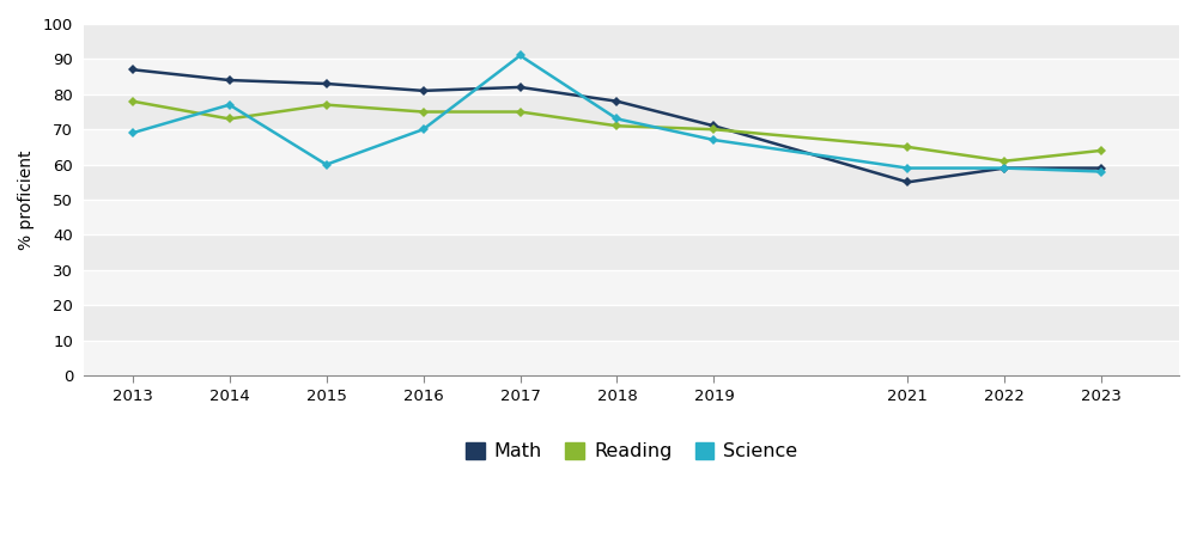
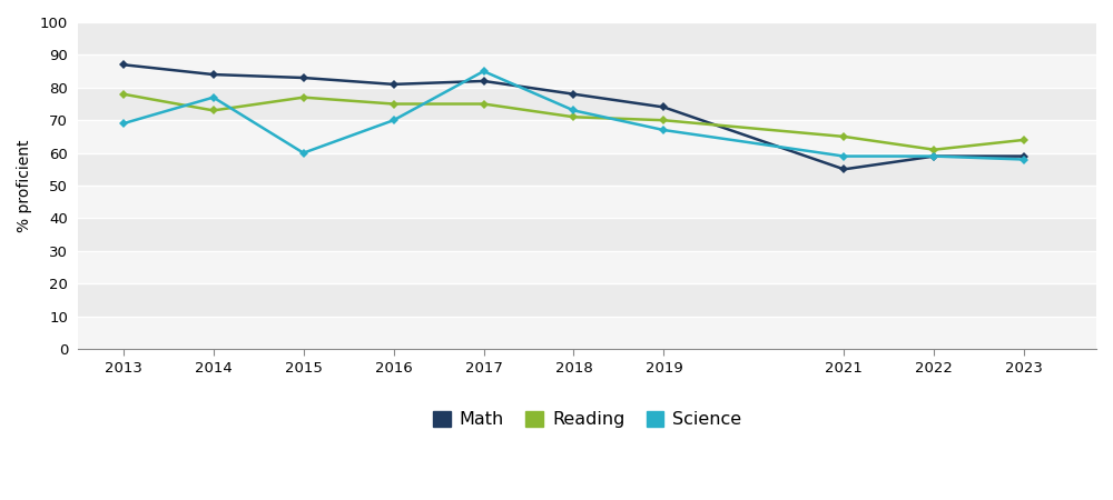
Science/2017: 91 -> 85
Math/2019: 71 -> 74
